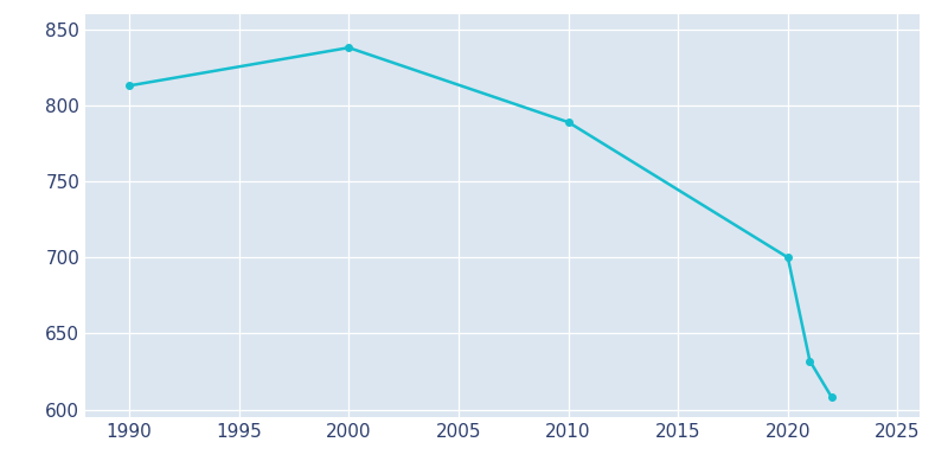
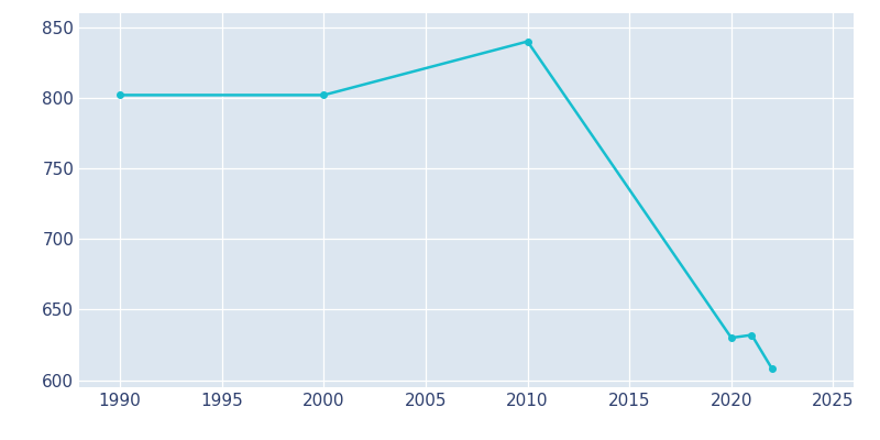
1990: 813 -> 802
2000: 838 -> 802
2010: 789 -> 840
2020: 700 -> 630
